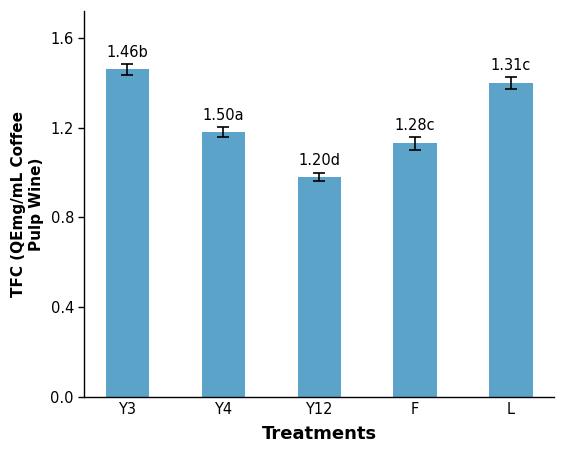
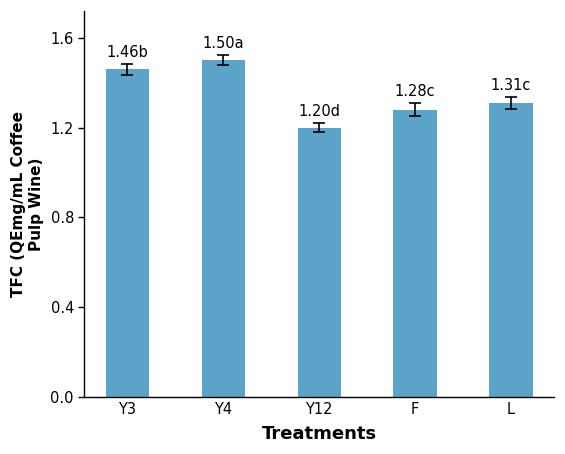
Y4: 1.18 -> 1.50
Y12: 0.98 -> 1.20
F: 1.13 -> 1.28
L: 1.40 -> 1.31
